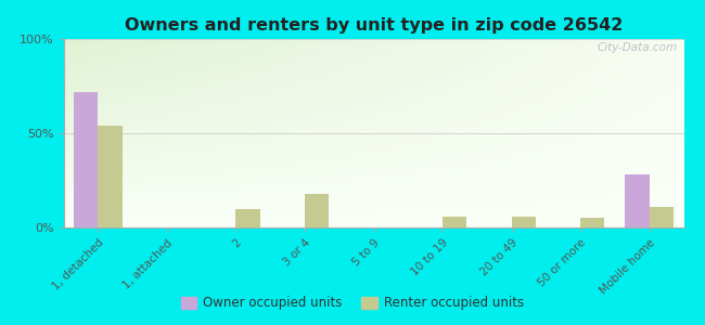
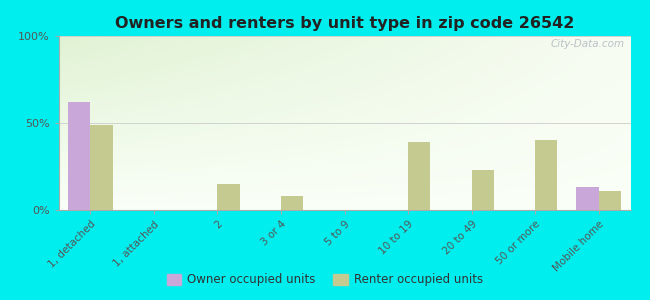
Owner occupied units/1, detached: 72% -> 62%
Renter occupied units/1, detached: 54% -> 49%
Renter occupied units/2: 10% -> 15%
Renter occupied units/3 or 4: 18% -> 8%
Renter occupied units/10 to 19: 6% -> 39%
Renter occupied units/20 to 49: 6% -> 23%
Renter occupied units/50 or more: 5% -> 40%
Owner occupied units/Mobile home: 28% -> 13%
